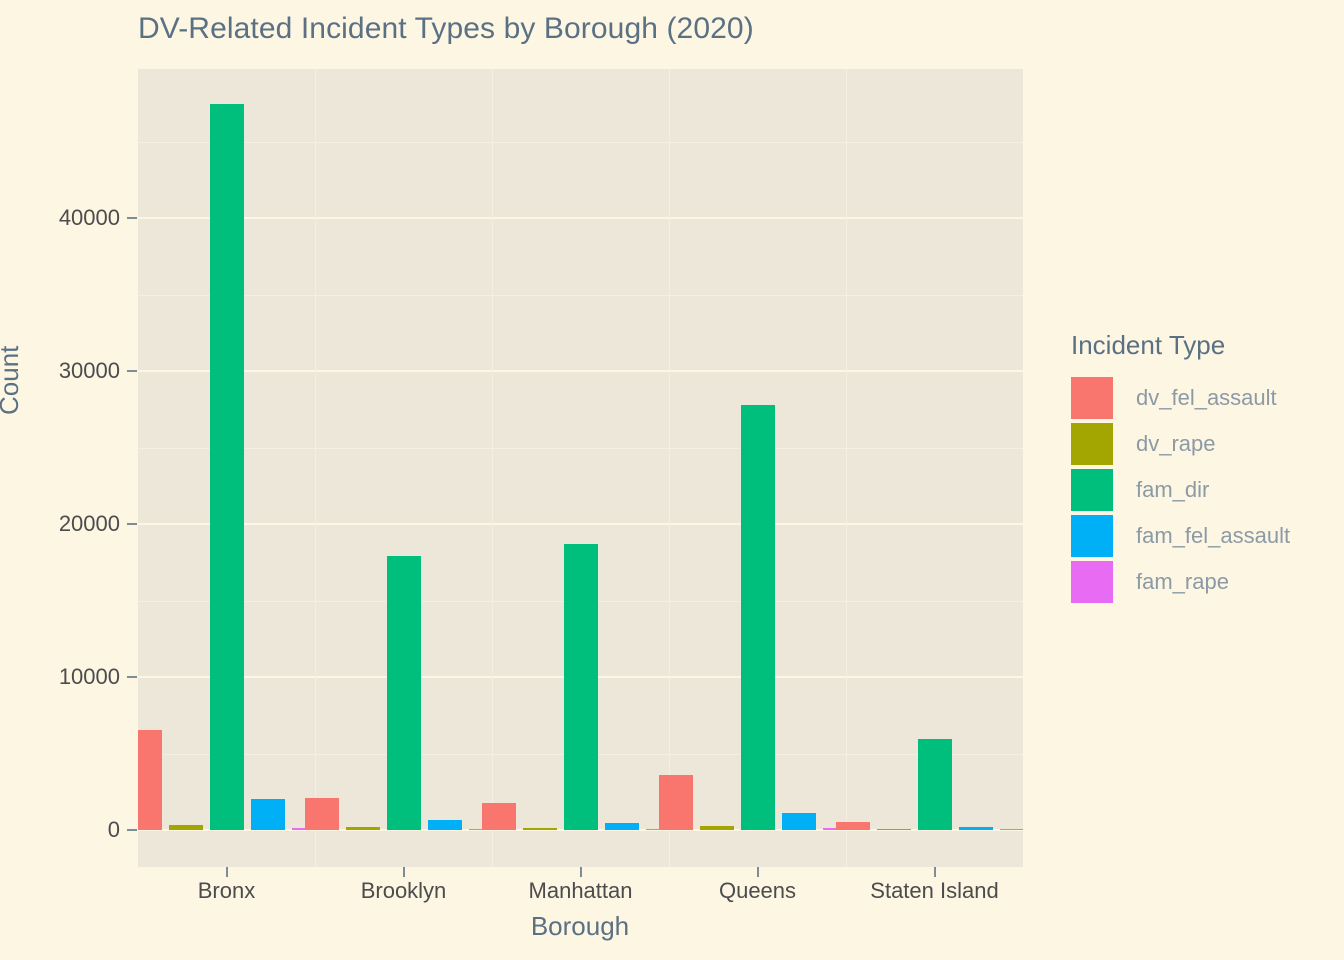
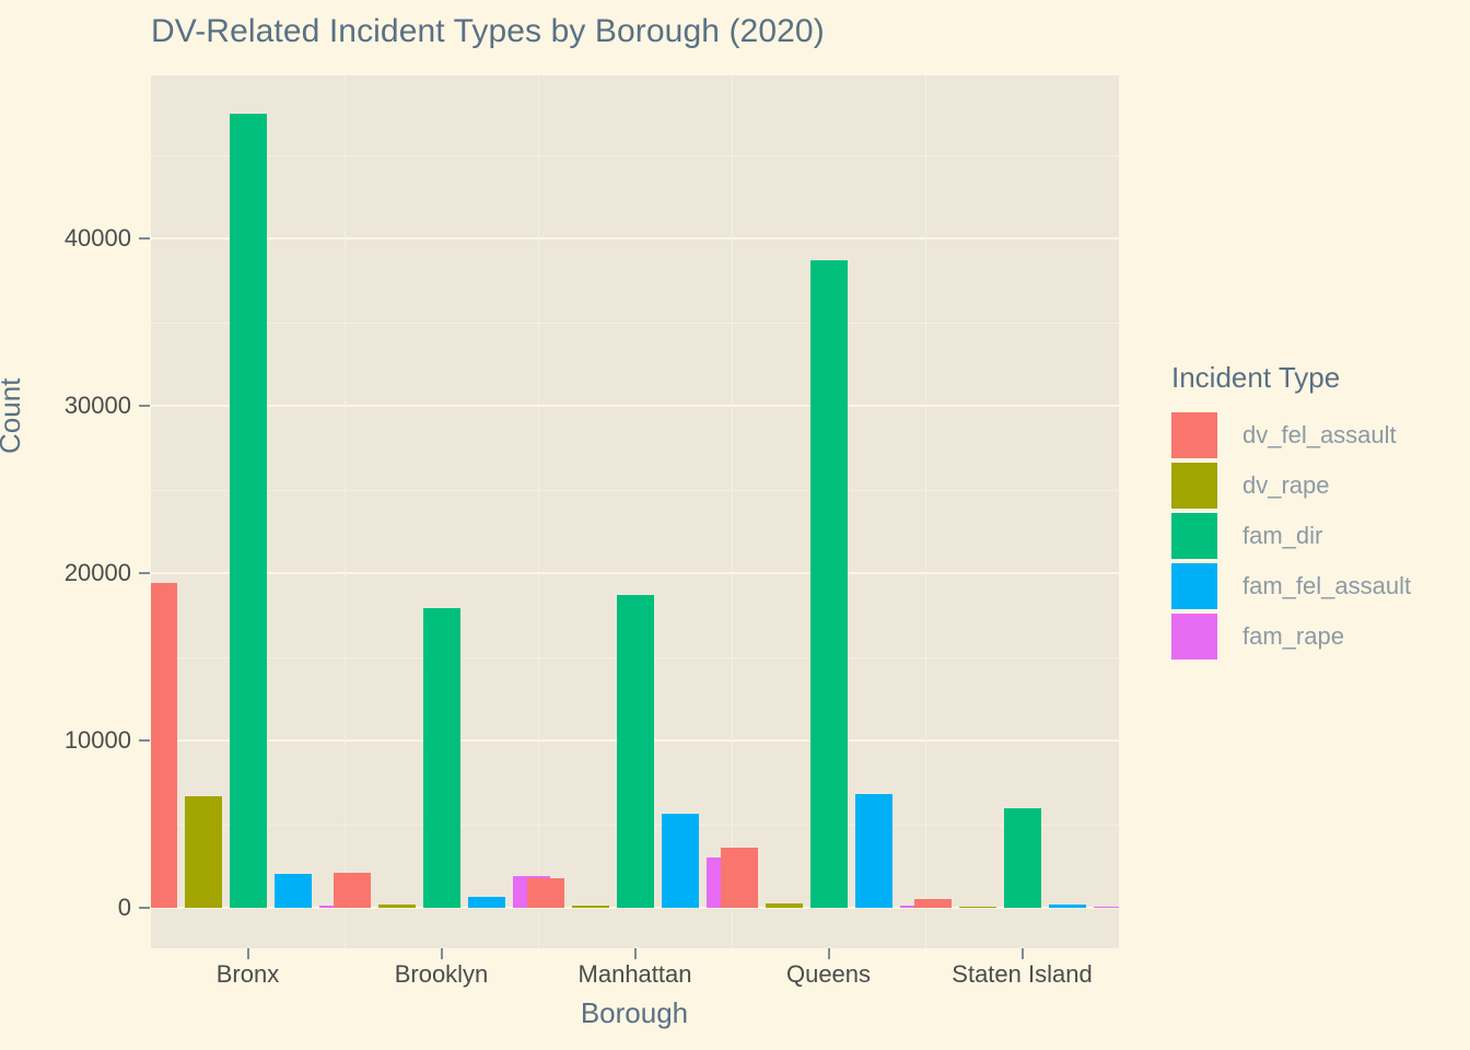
dv_fel_assault/Bronx: 6500 -> 19400
dv_rape/Bronx: 300 -> 6700
fam_rape/Brooklyn: 100 -> 1900
fam_fel_assault/Manhattan: 500 -> 5600
fam_rape/Manhattan: 100 -> 3000
fam_dir/Queens: 27800 -> 38700
fam_fel_assault/Queens: 1100 -> 6800
